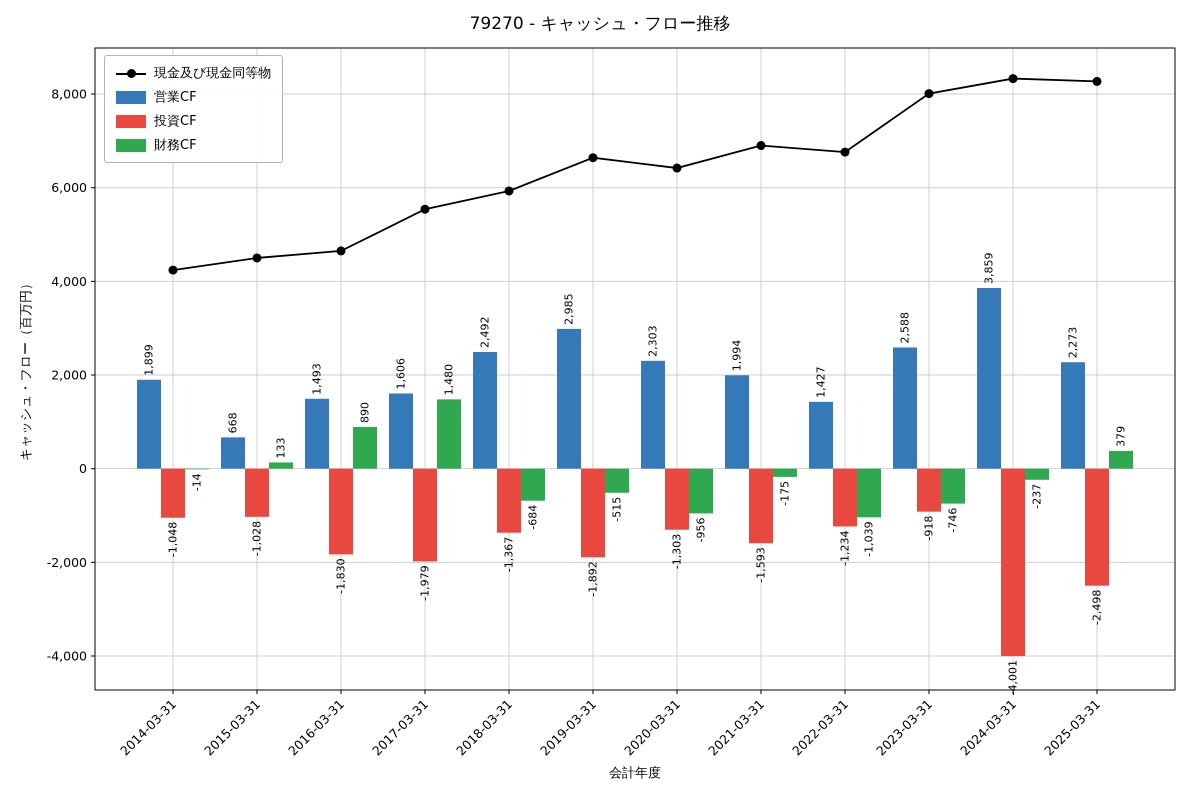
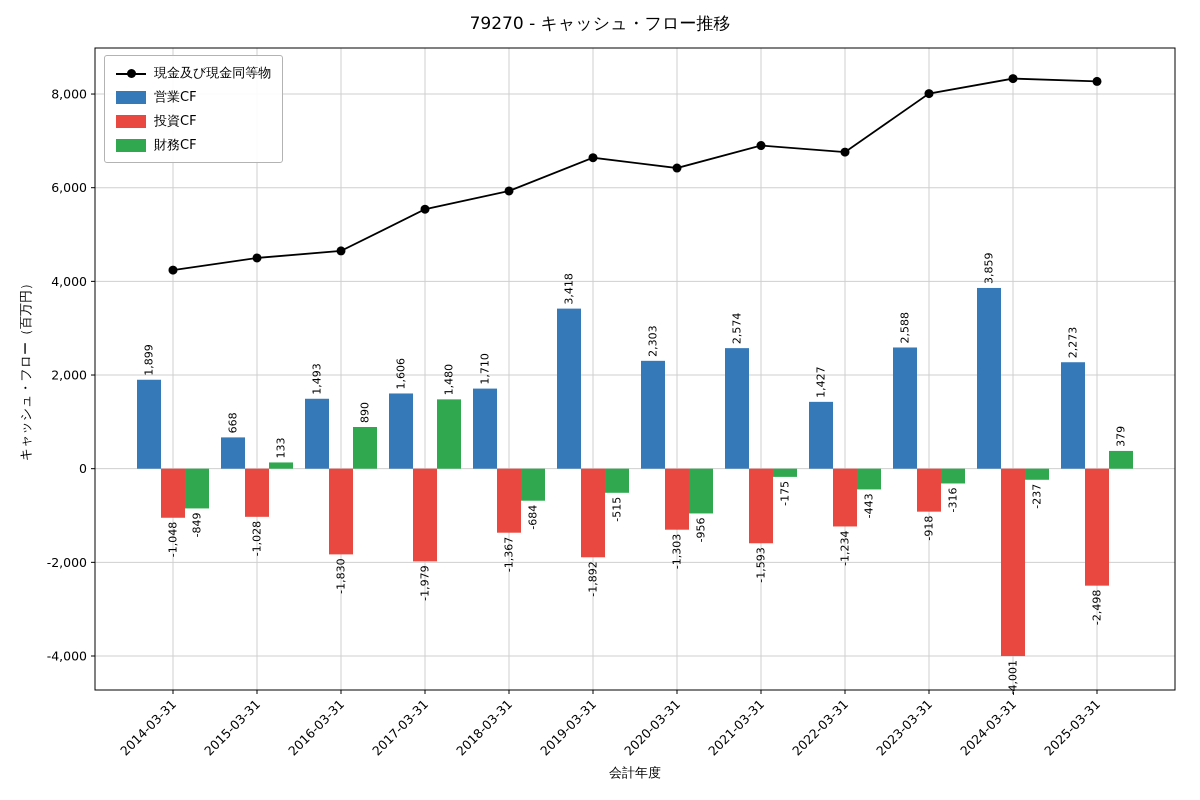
財務CF/2014-03-31: -14 -> -849
営業CF/2018-03-31: 2,492 -> 1,710
営業CF/2019-03-31: 2,985 -> 3,418
営業CF/2021-03-31: 1,994 -> 2,574
財務CF/2022-03-31: -1,039 -> -443
財務CF/2023-03-31: -746 -> -316
